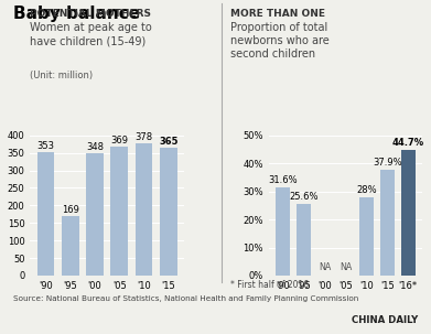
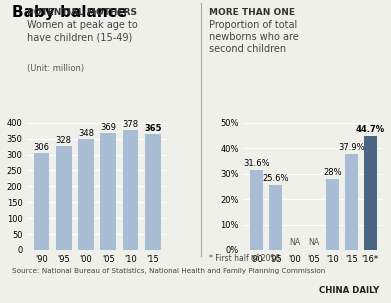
'90: 353 -> 306
'95: 169 -> 328
